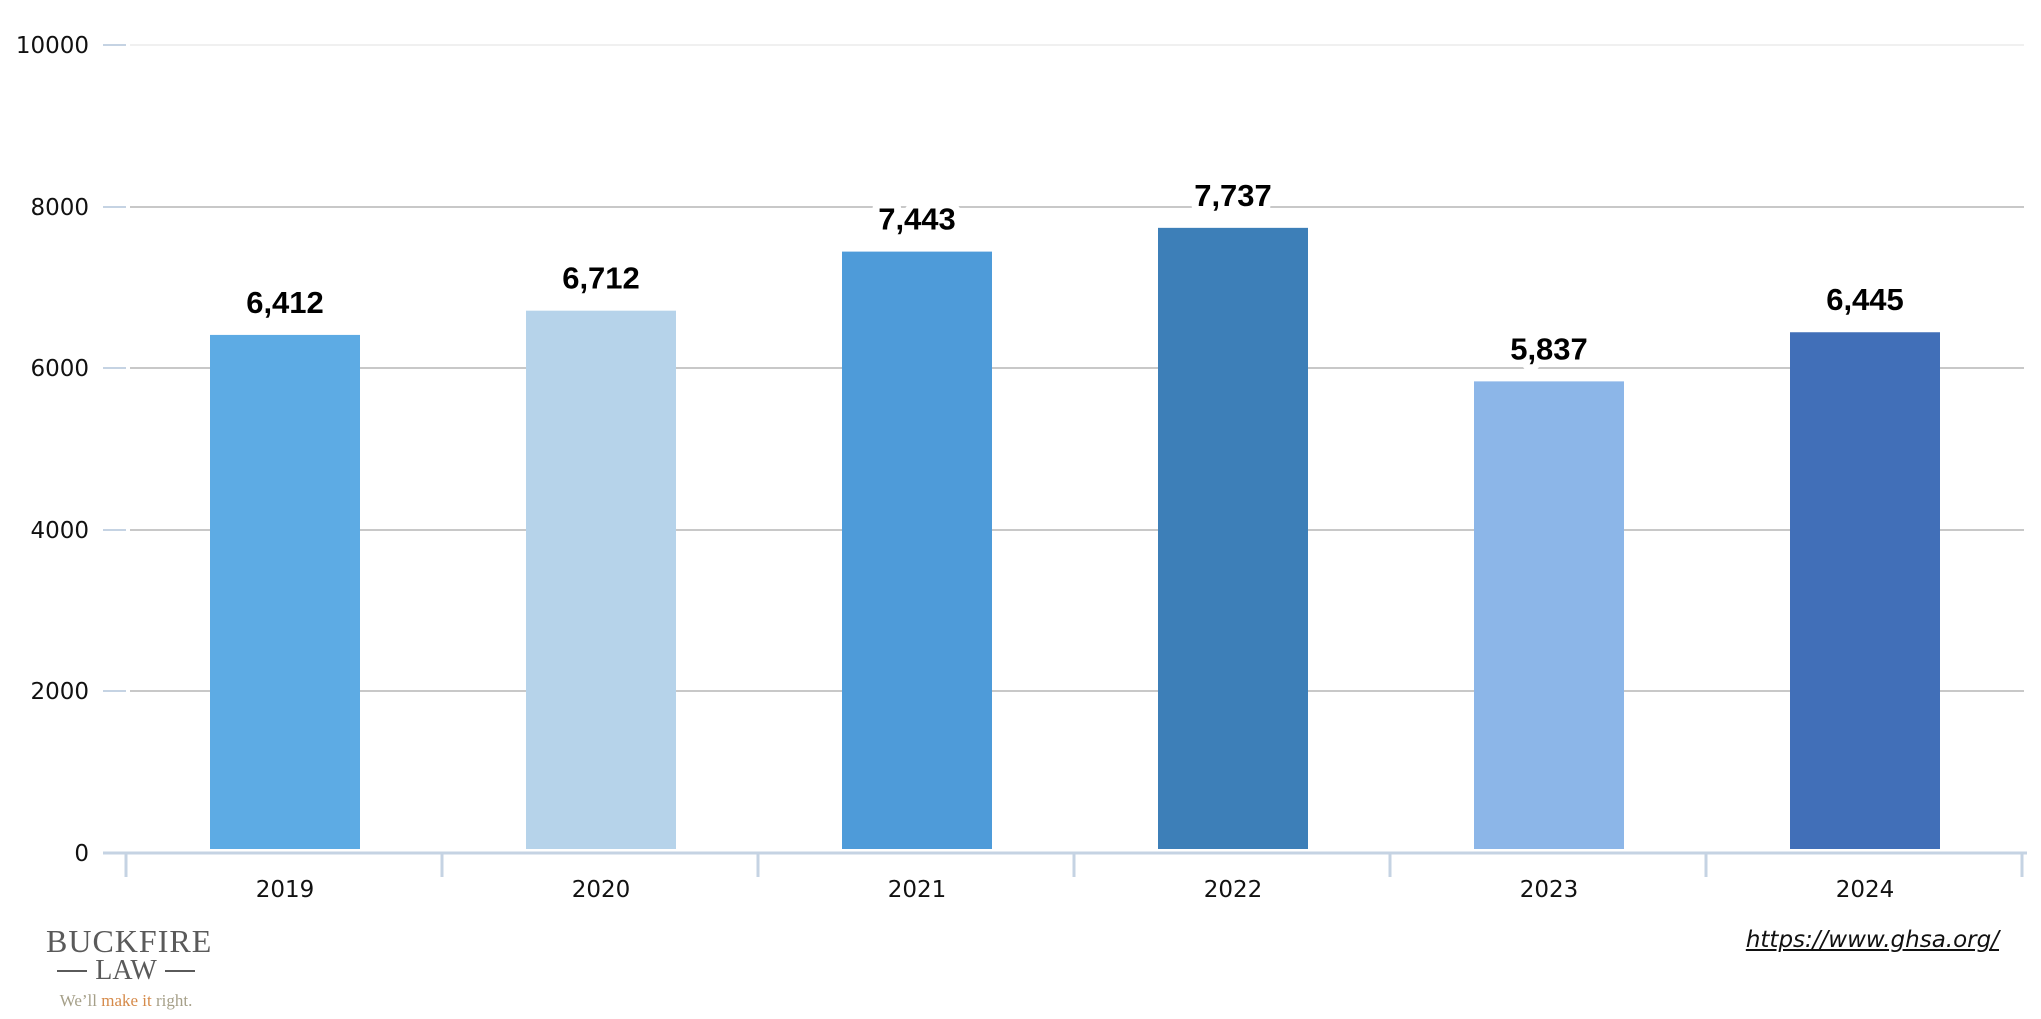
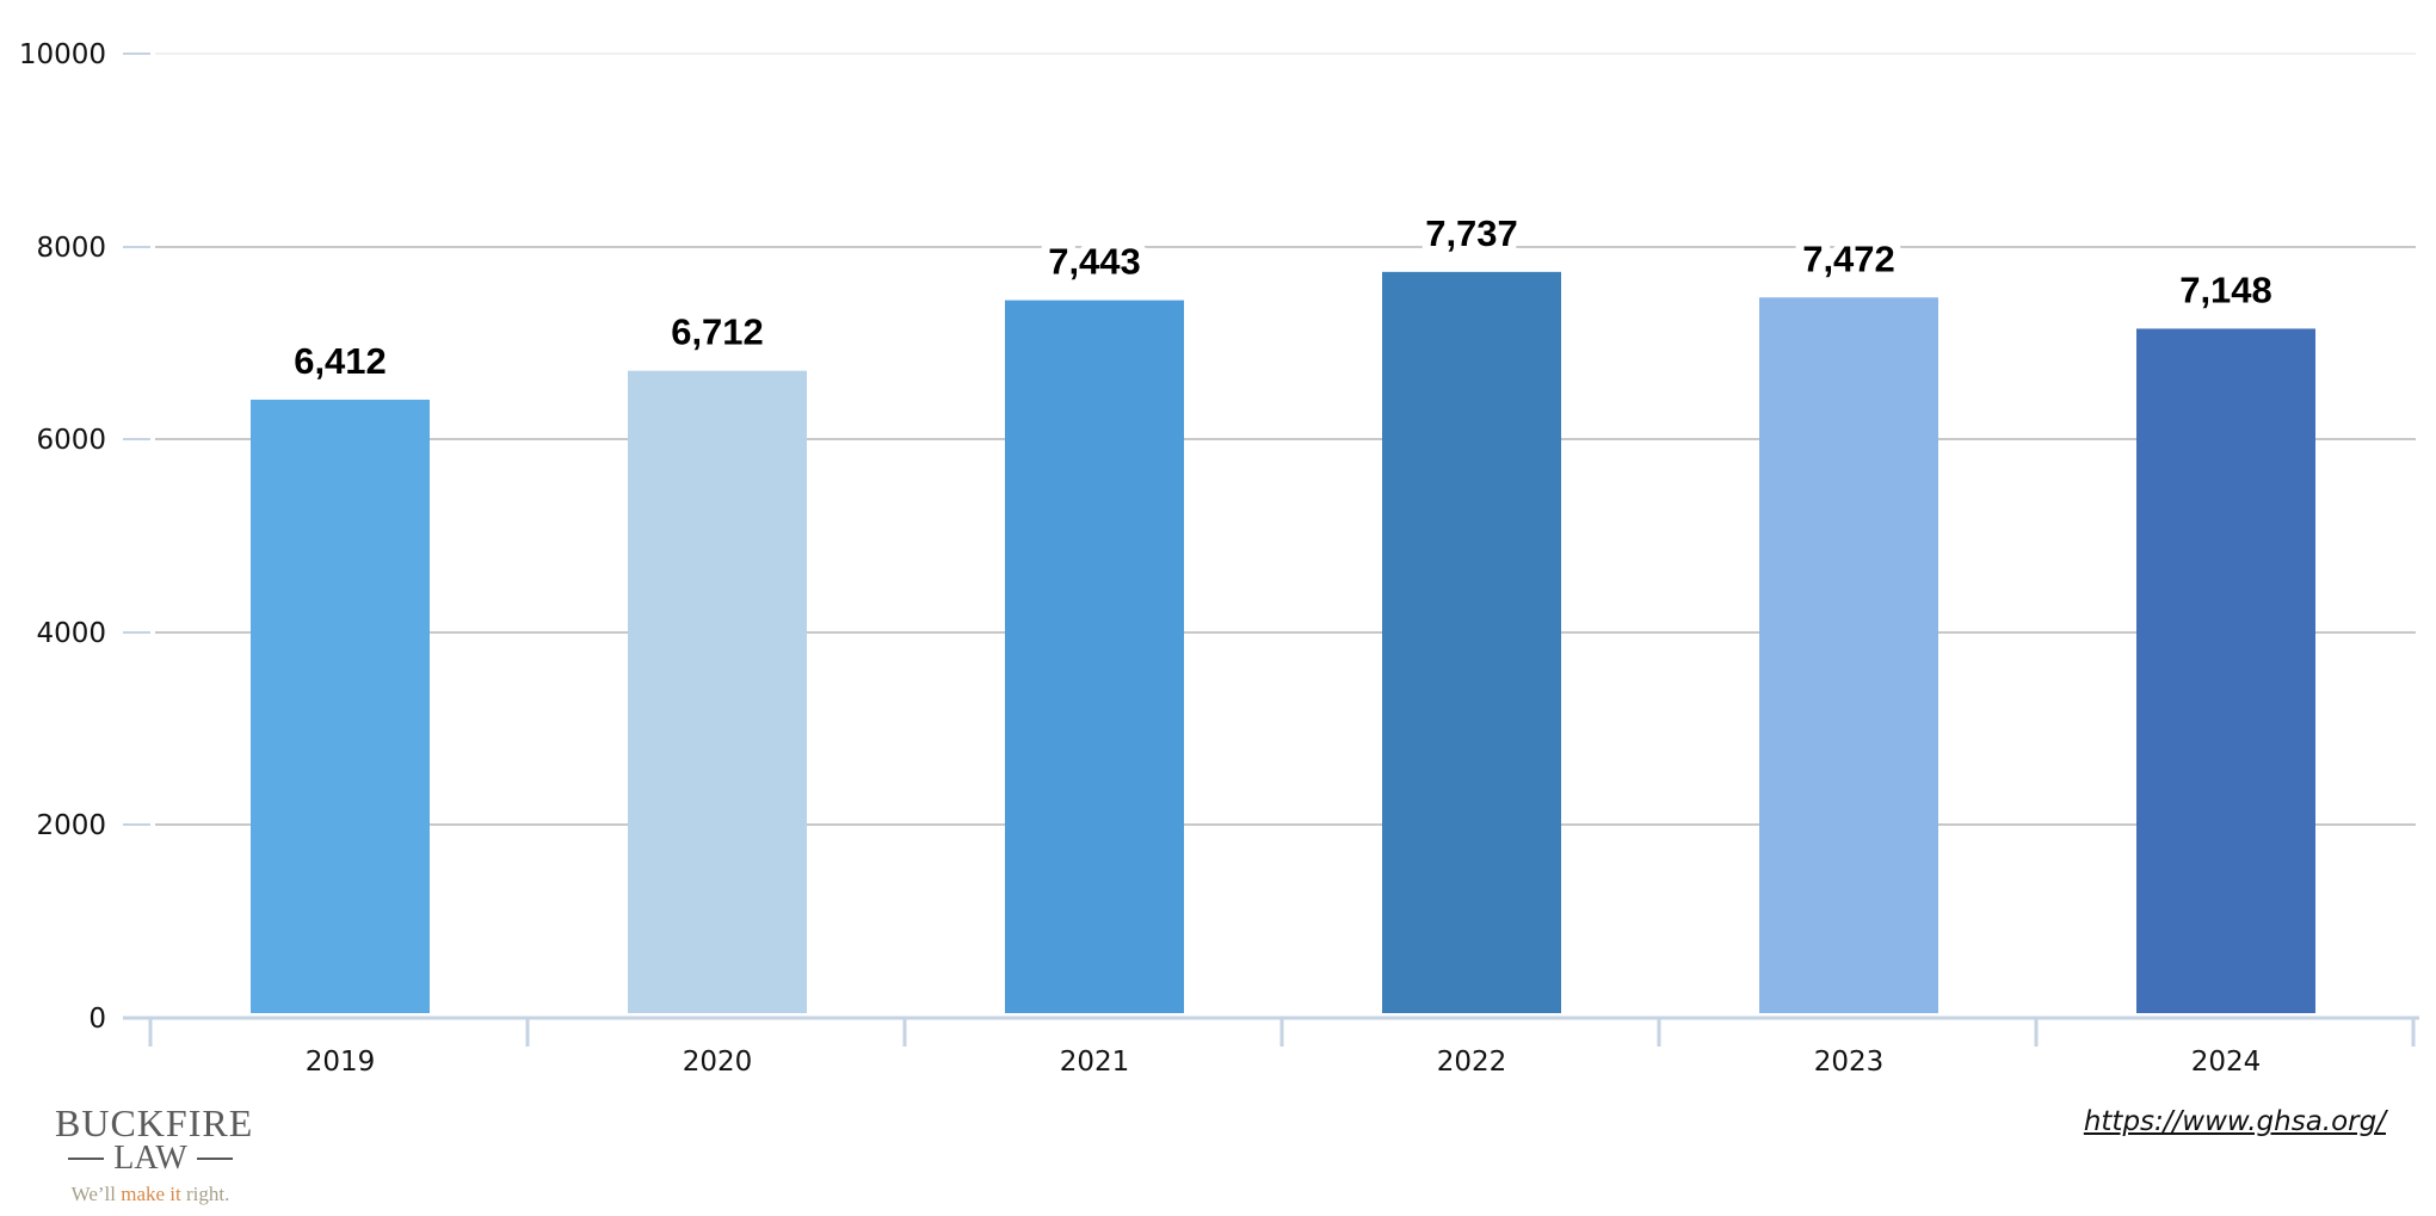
2023: 5,837 -> 7,472
2024: 6,445 -> 7,148
